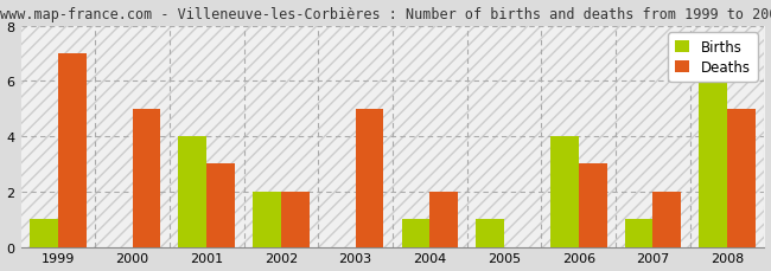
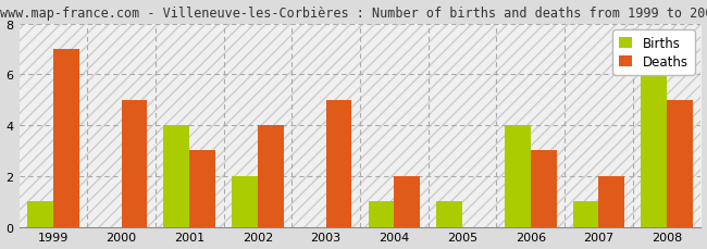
Deaths/2002: 2 -> 4
